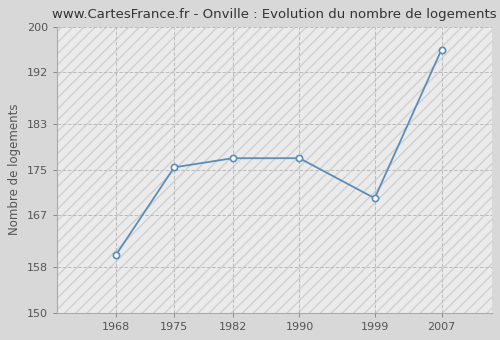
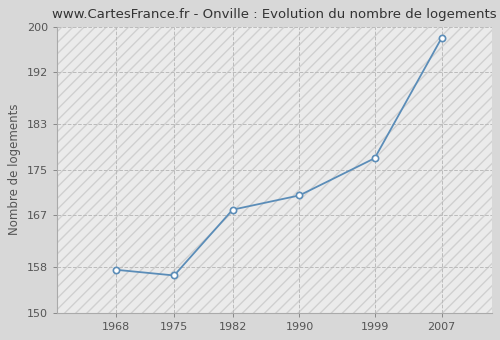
1968: 160.0 -> 157.5
1975: 175.4 -> 156.5
1982: 177.0 -> 168.0
1990: 177.0 -> 170.5
1999: 170.0 -> 177.0
2007: 196.0 -> 198.0
